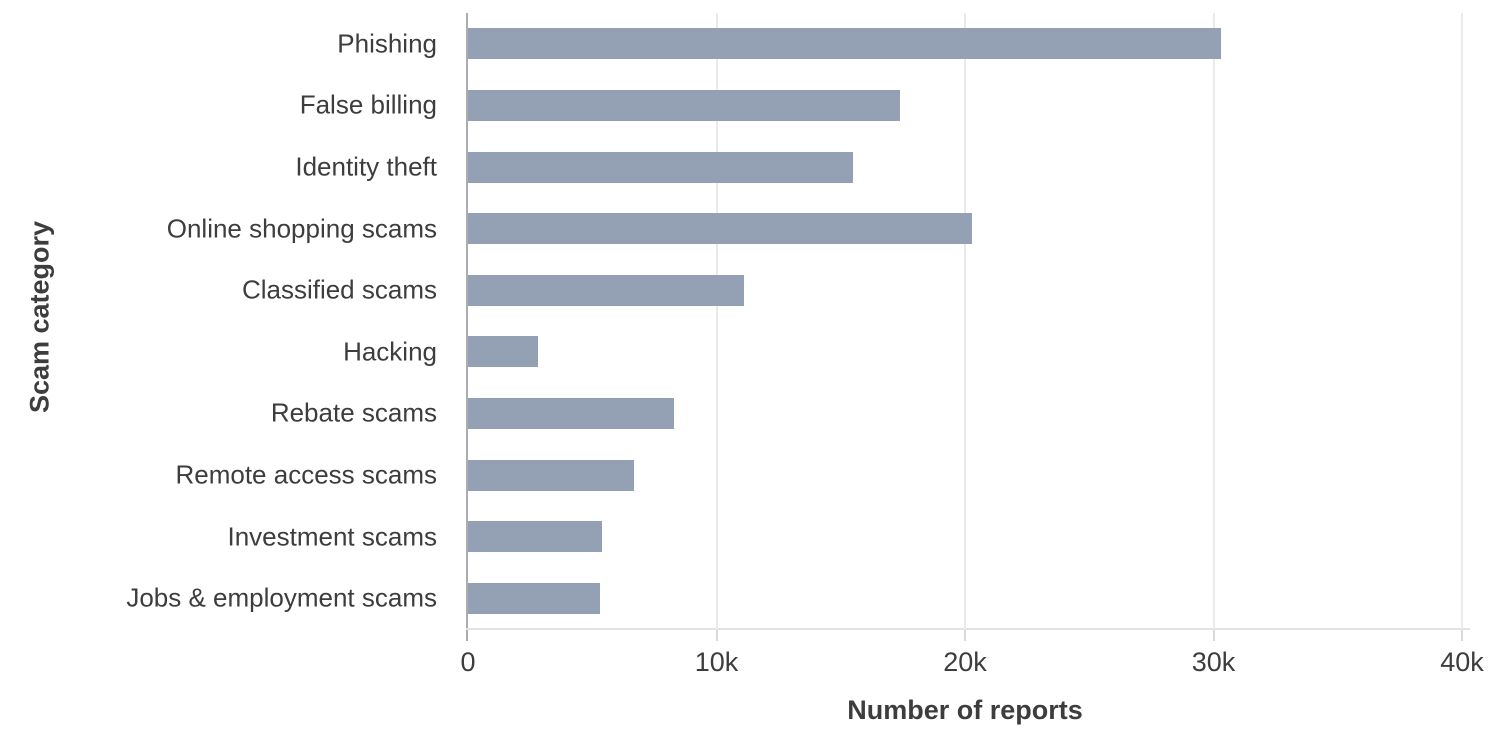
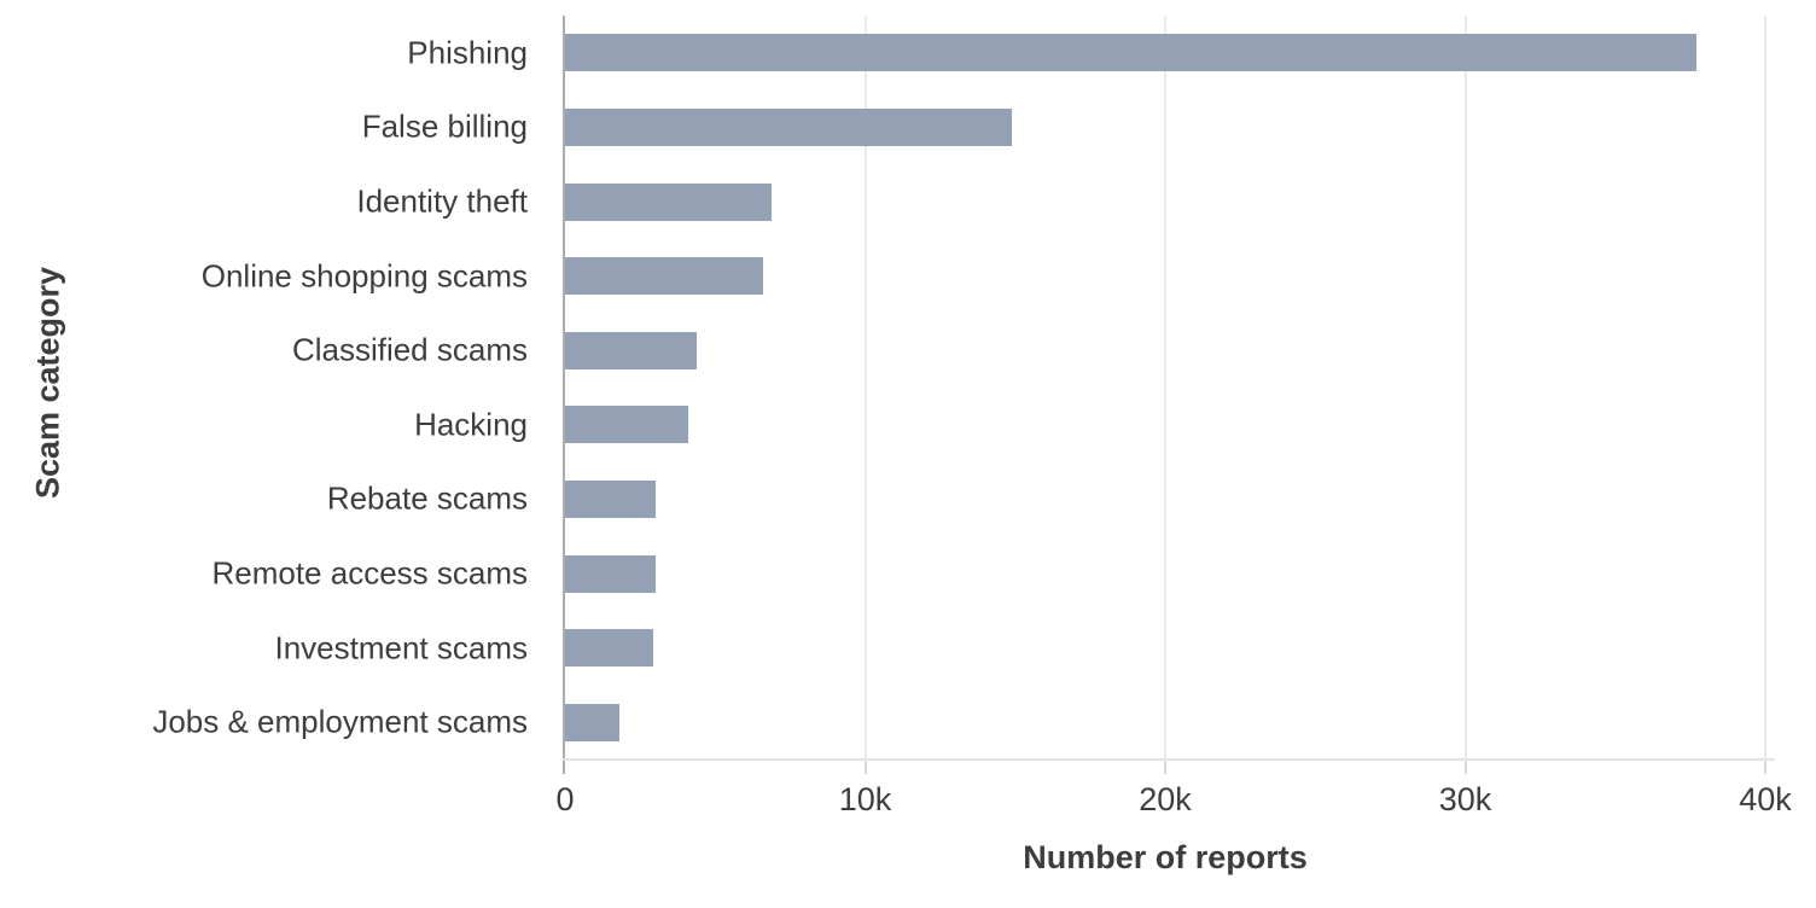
Phishing: 30.3k -> 37.7k
False billing: 17.4k -> 14.9k
Identity theft: 15.5k -> 6.9k
Online shopping scams: 20.3k -> 6.6k
Classified scams: 11.1k -> 4.4k
Hacking: 2.8k -> 4.1k
Rebate scams: 8.3k -> 3.0k
Remote access scams: 6.7k -> 3.0k
Investment scams: 5.4k -> 3.0k
Jobs & employment scams: 5.3k -> 1.8k
